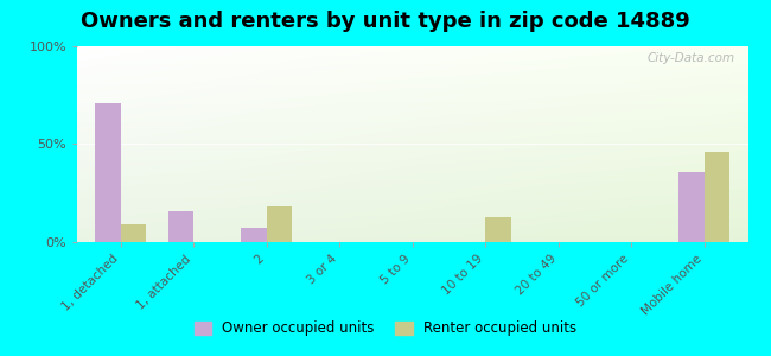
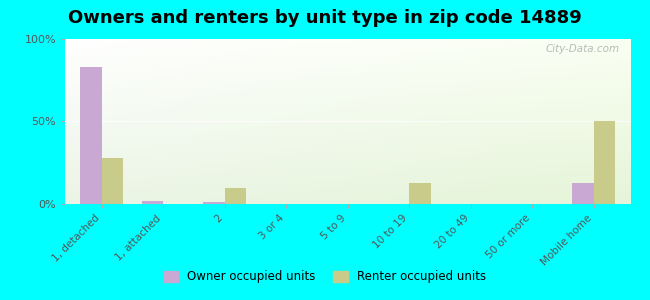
Owner occupied units/1, detached: 71% -> 83%
Renter occupied units/1, detached: 9% -> 28%
Owner occupied units/1, attached: 16% -> 2%
Owner occupied units/2: 7% -> 1%
Renter occupied units/2: 18% -> 10%
Owner occupied units/Mobile home: 36% -> 13%
Renter occupied units/Mobile home: 46% -> 50%
